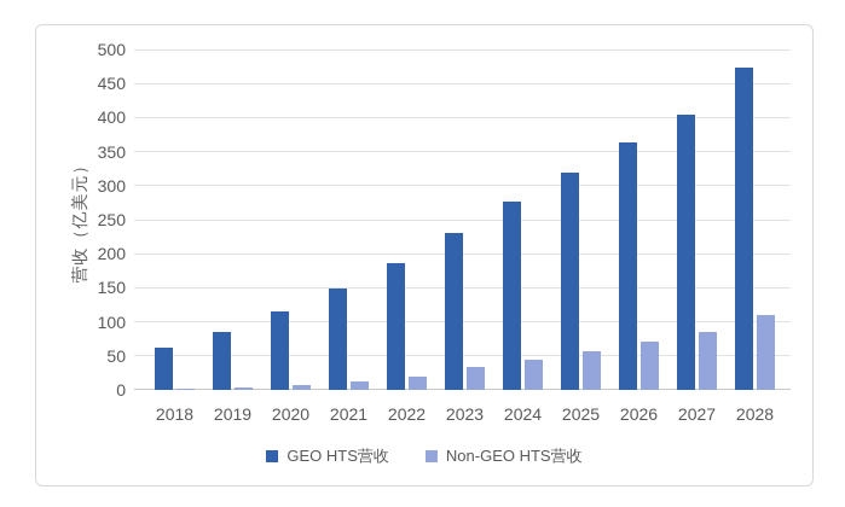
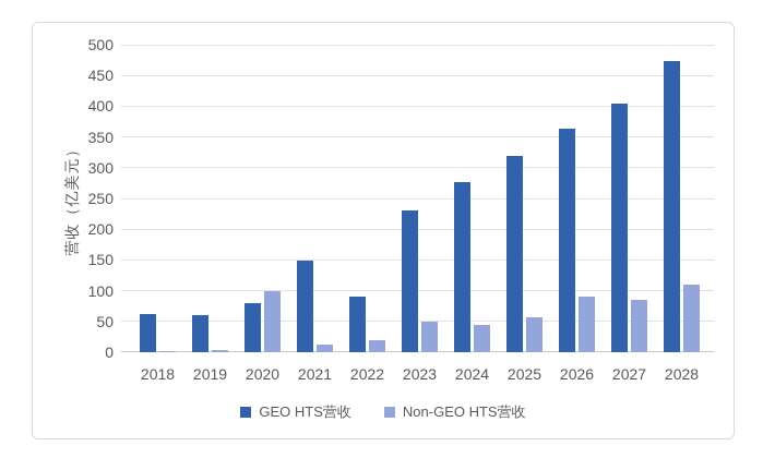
GEO HTS营收/2019: 80 -> 60
GEO HTS营收/2020: 120 -> 80
Non-GEO HTS营收/2020: 10 -> 100
GEO HTS营收/2022: 190 -> 90
Non-GEO HTS营收/2023: 30 -> 50
Non-GEO HTS营收/2026: 70 -> 90
